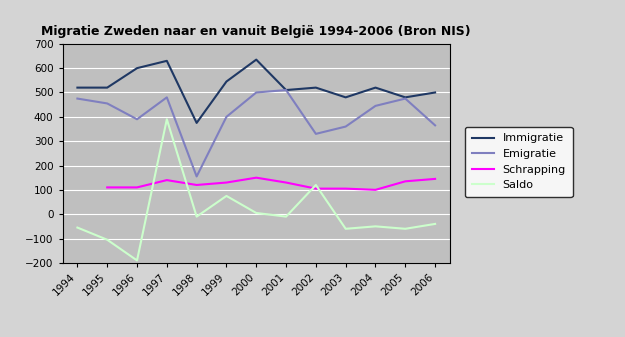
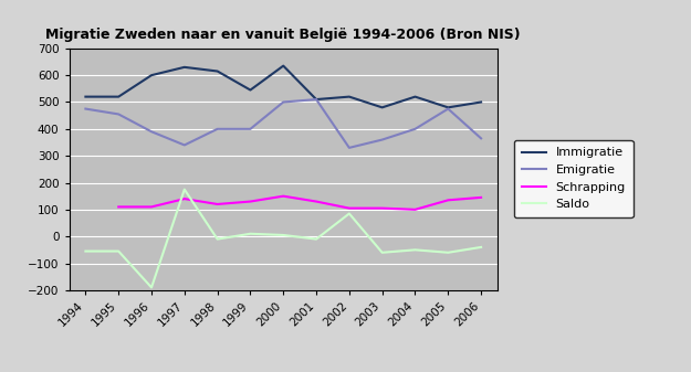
Saldo/1995: -105 -> -55
Emigratie/1997: 480 -> 340
Saldo/1997: 390 -> 175
Immigratie/1998: 375 -> 615
Emigratie/1998: 155 -> 400
Saldo/1999: 75 -> 10
Saldo/2002: 120 -> 85
Emigratie/2004: 445 -> 400
